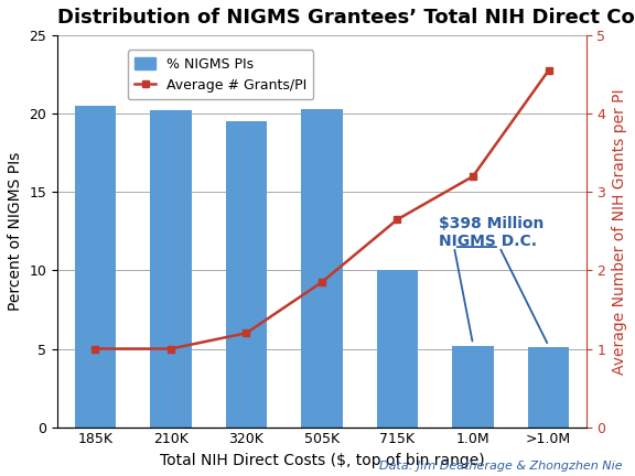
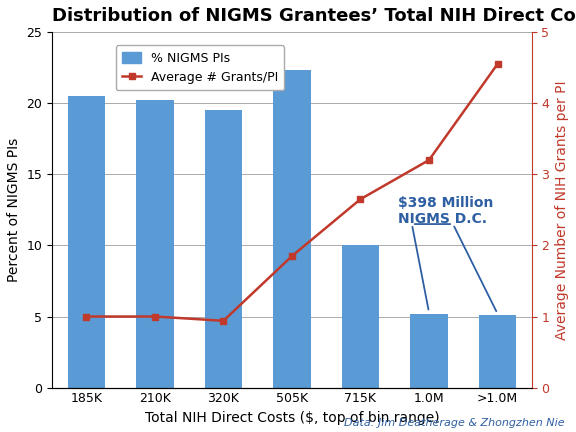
Average # Grants/PI/320K: 1.20 -> 0.94
% NIGMS PIs/505K: 20.3 -> 22.3
